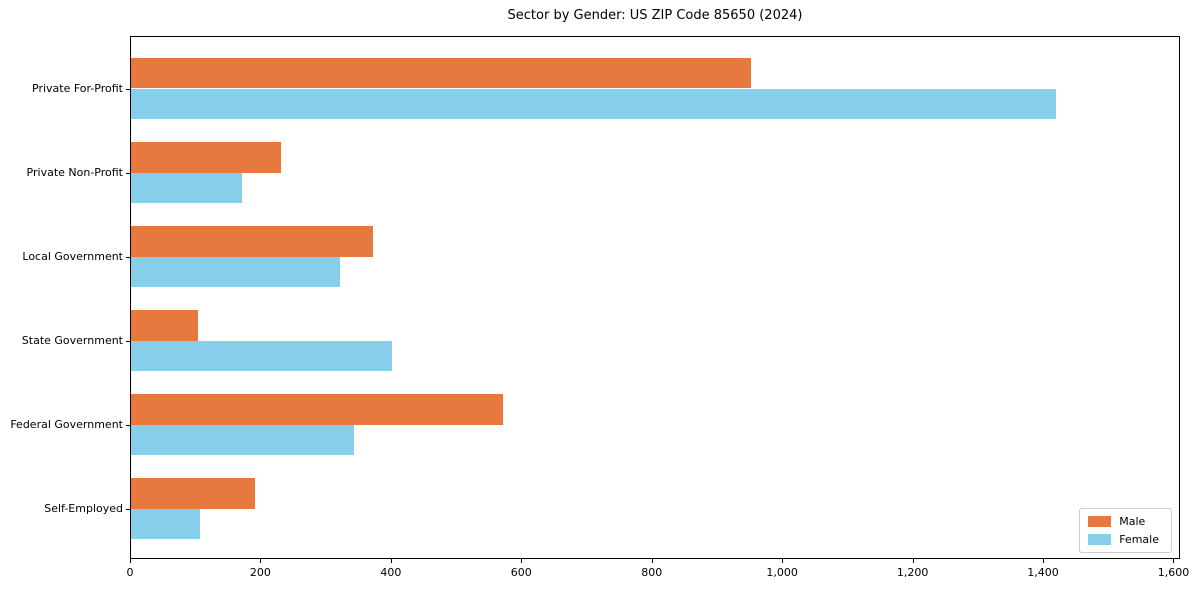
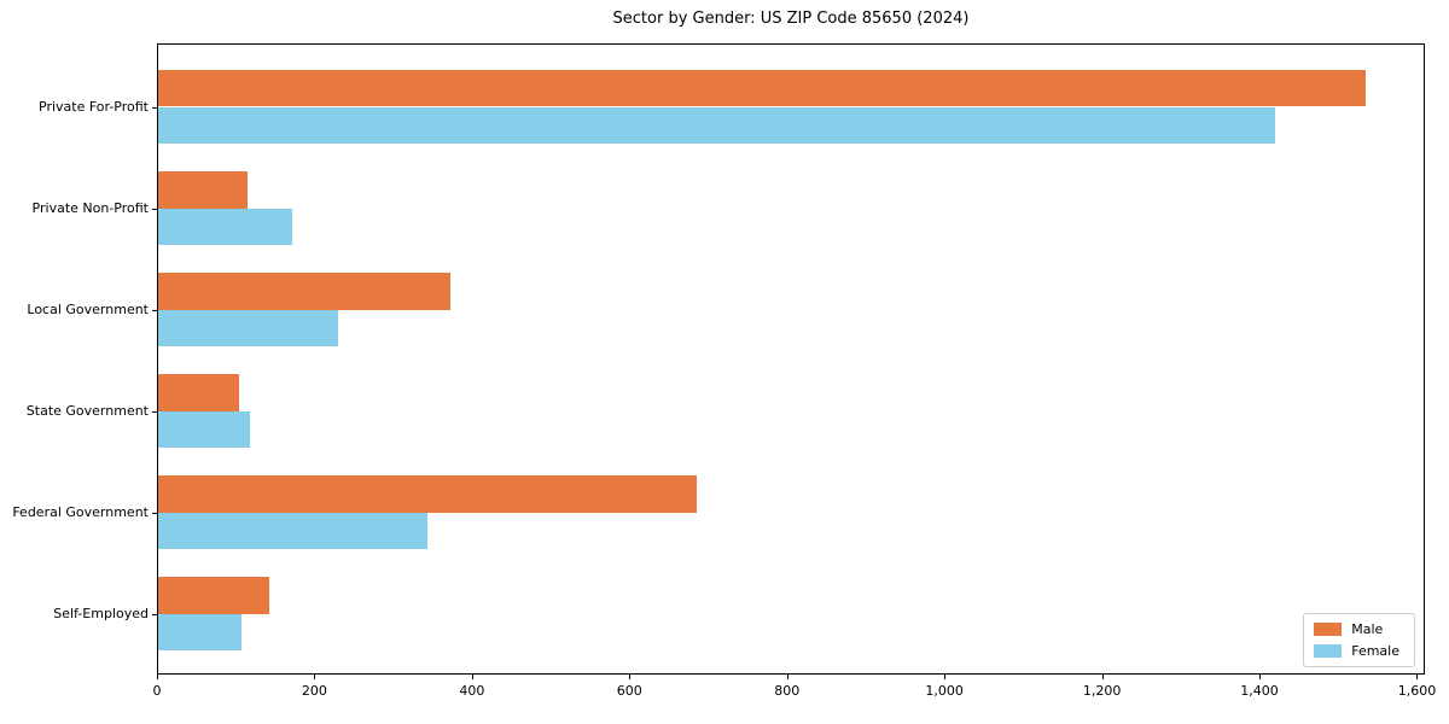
Male/Private For-Profit: 950 -> 1530
Male/Private Non-Profit: 230 -> 110
Female/Local Government: 320 -> 230
Female/State Government: 400 -> 120
Male/Federal Government: 570 -> 680
Male/Self-Employed: 190 -> 140
